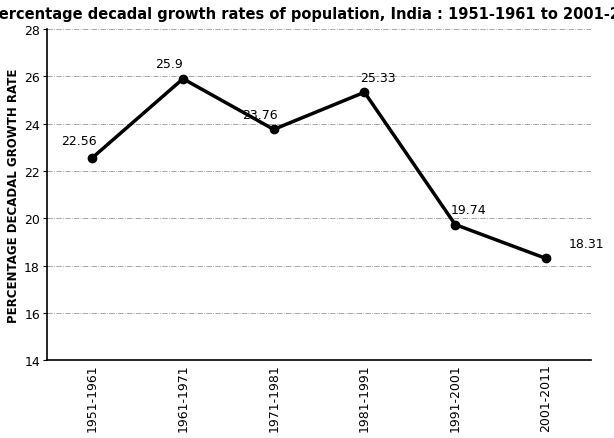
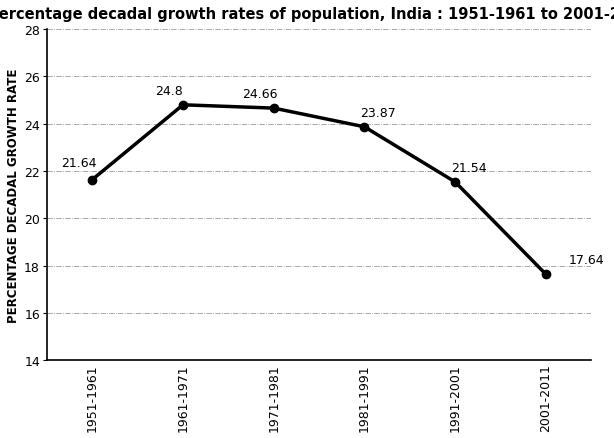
1951-1961: 22.56 -> 21.64
1961-1971: 25.9 -> 24.8
1971-1981: 23.76 -> 24.66
1981-1991: 25.33 -> 23.87
1991-2001: 19.74 -> 21.54
2001-2011: 18.31 -> 17.64
